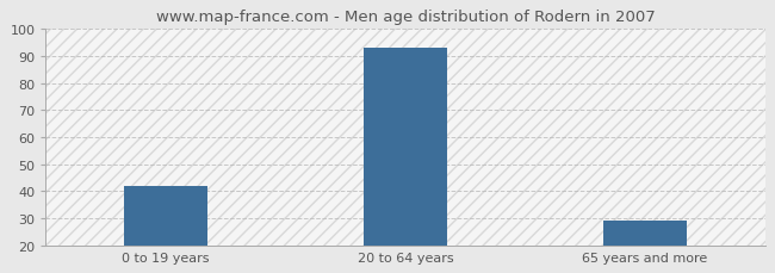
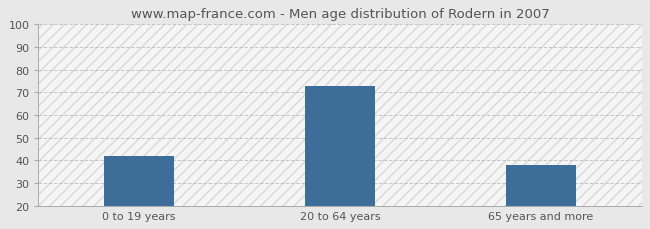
20 to 64 years: 93 -> 73
65 years and more: 29 -> 38
